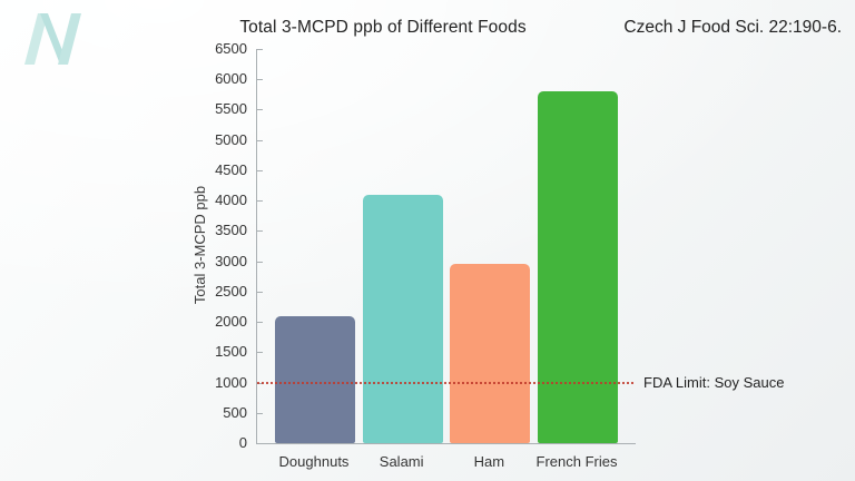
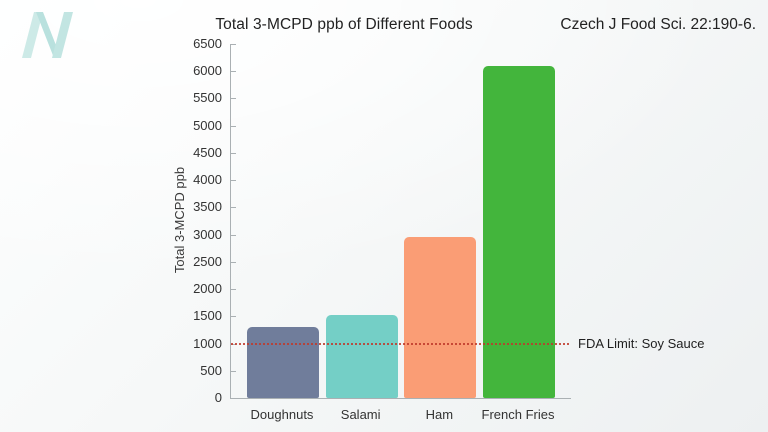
Doughnuts: 2100 -> 1300
Salami: 4100 -> 1500
French Fries: 5800 -> 6100
